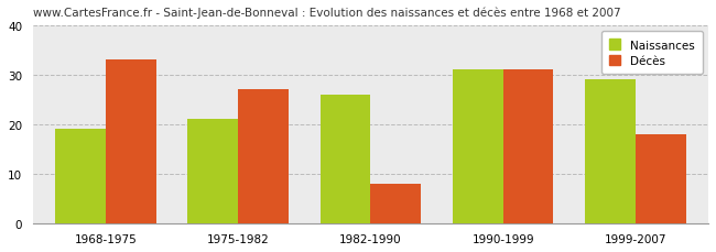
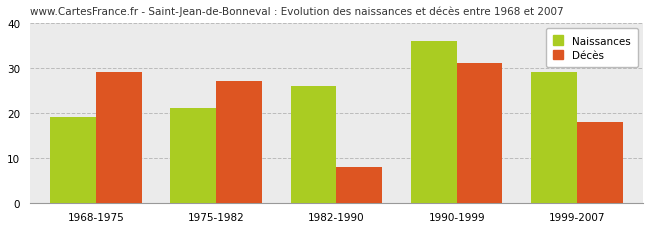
Décès/1968-1975: 33 -> 29
Naissances/1990-1999: 31 -> 36
